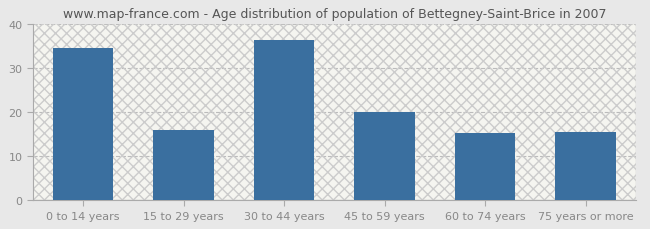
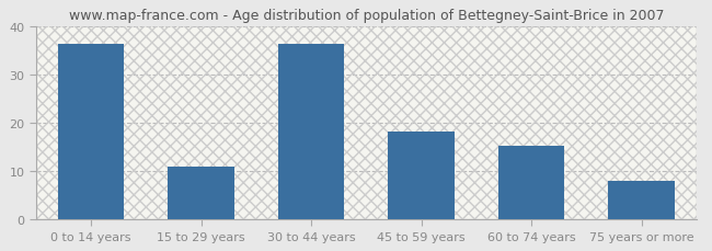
0 to 14 years: 34.5 -> 36.5
15 to 29 years: 16.0 -> 11.0
45 to 59 years: 20.0 -> 18.2
75 years or more: 15.5 -> 8.1
